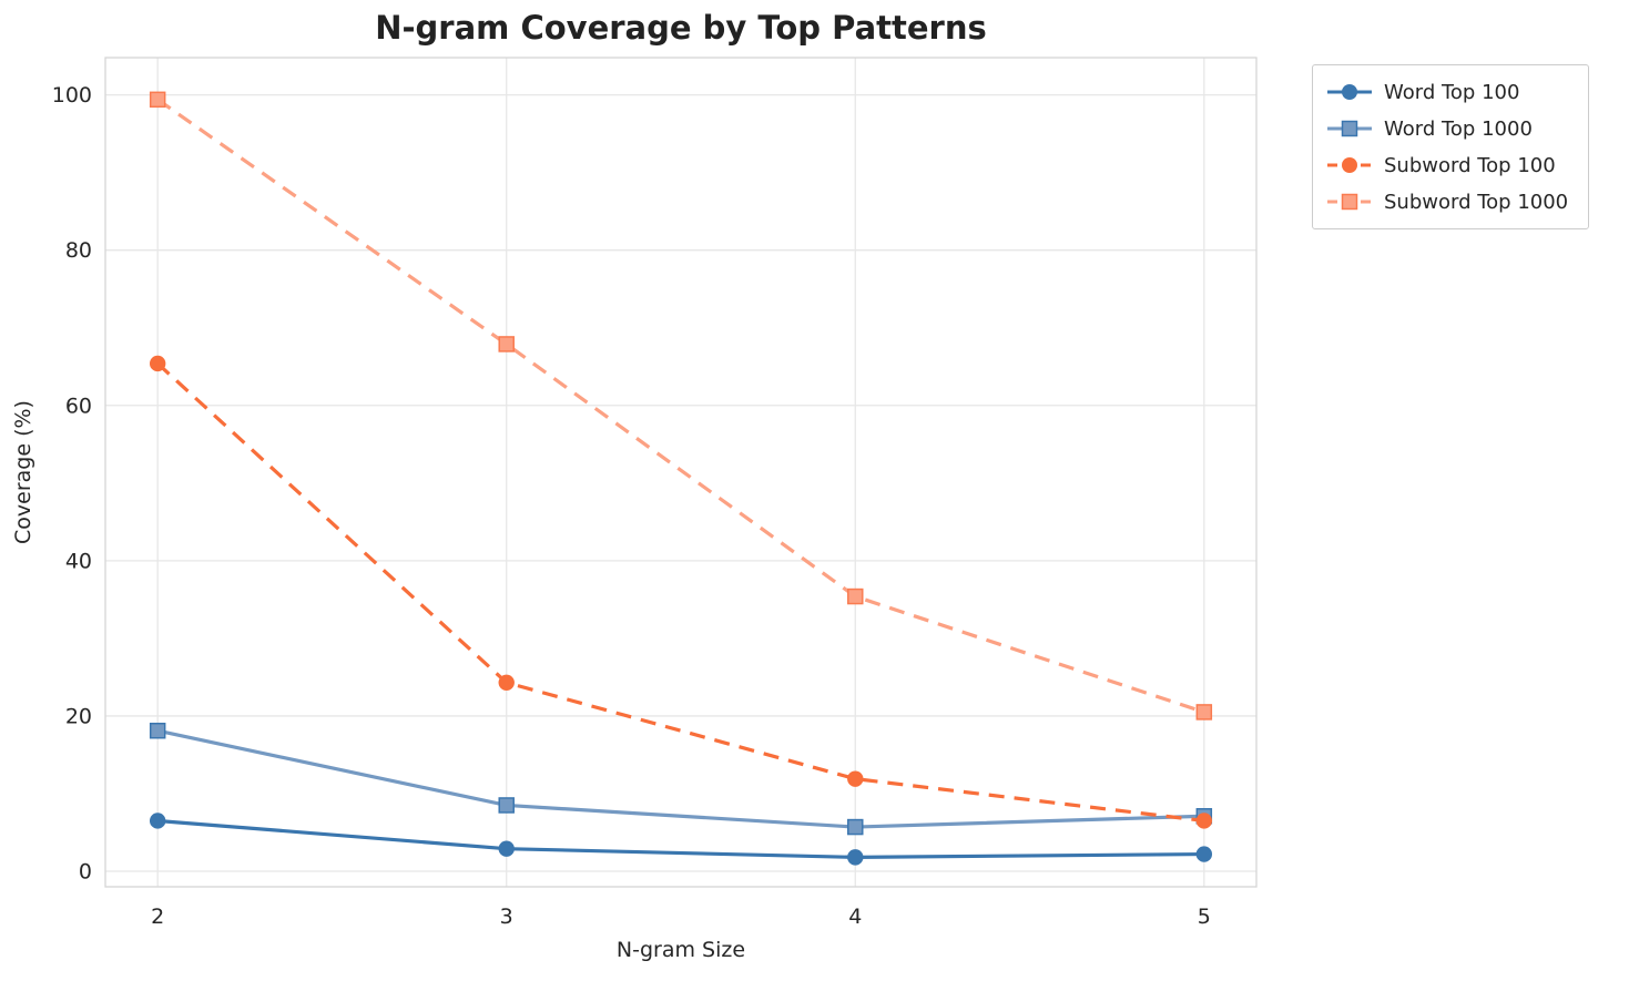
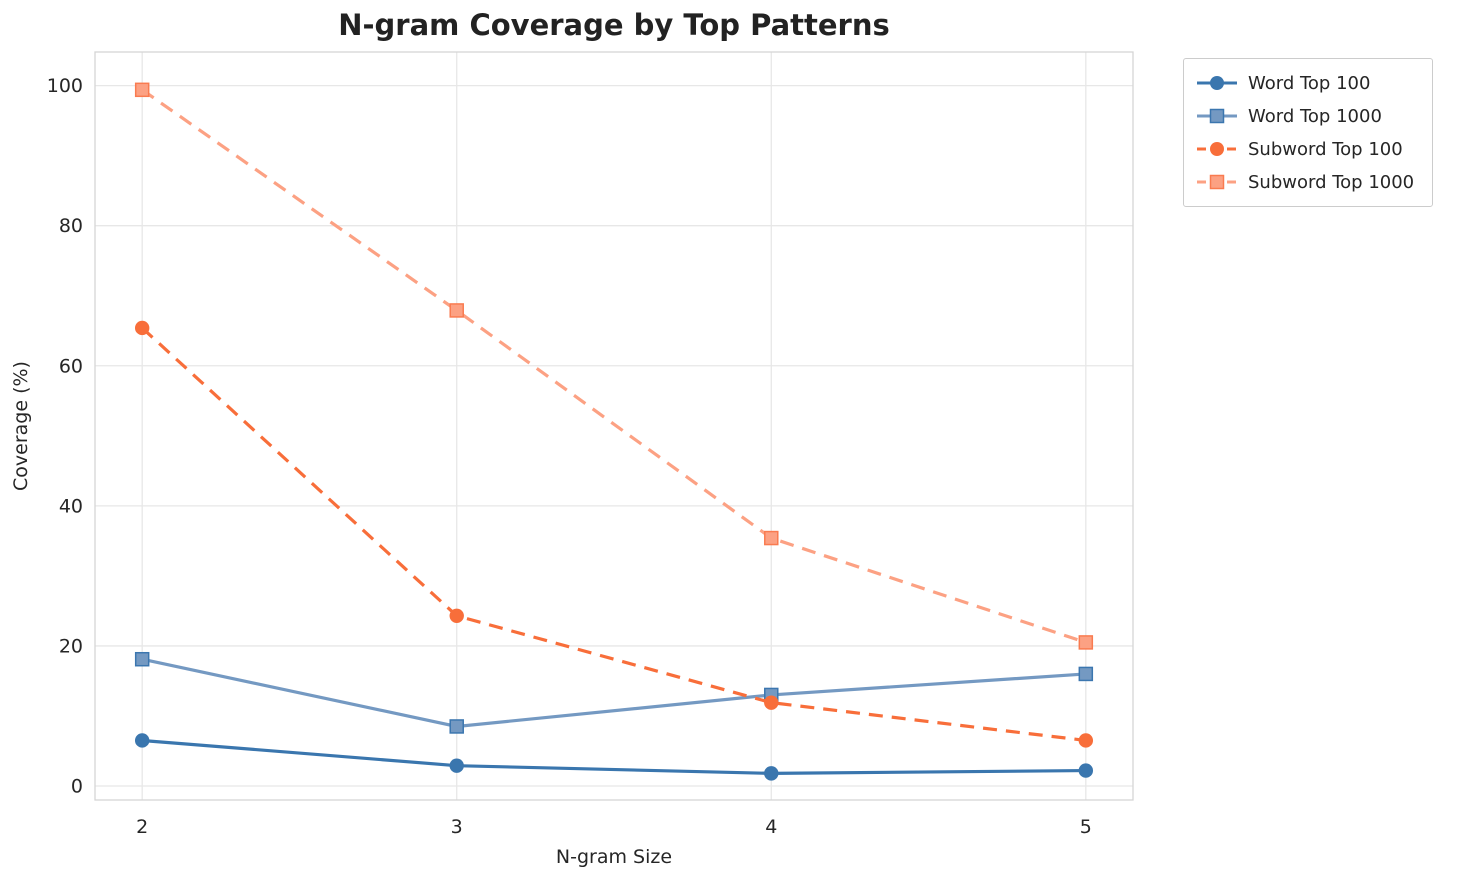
Word Top 1000/4: 6 -> 13
Word Top 1000/5: 7 -> 16
